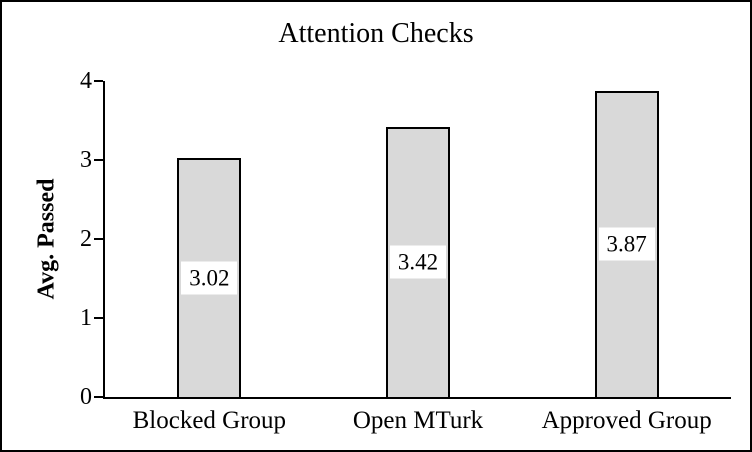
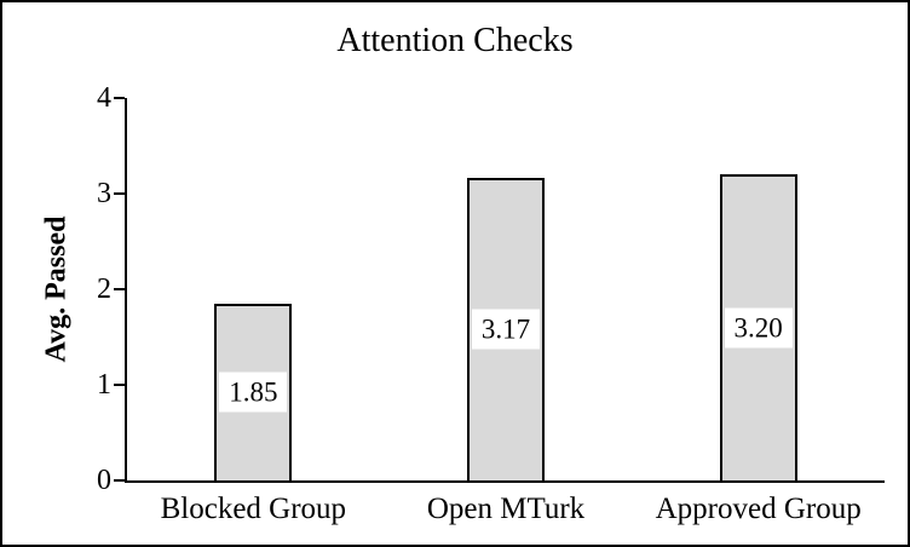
Blocked Group: 3.02 -> 1.85
Open MTurk: 3.42 -> 3.17
Approved Group: 3.87 -> 3.20
